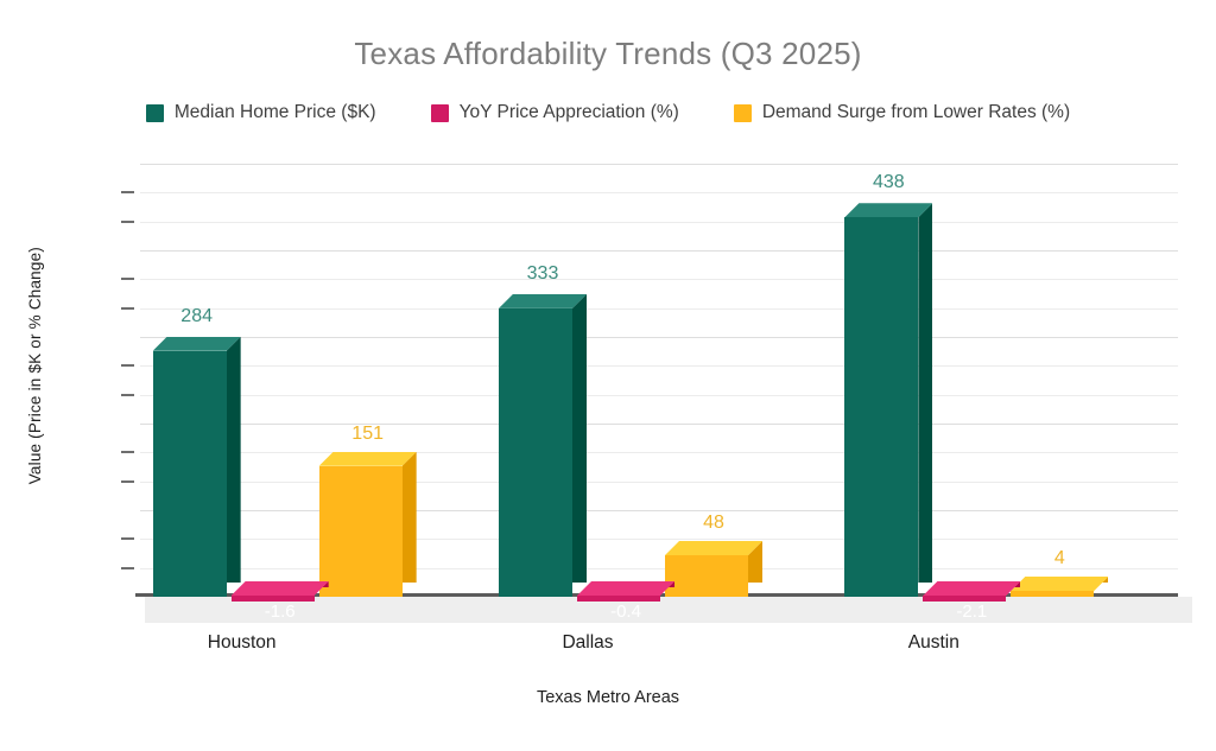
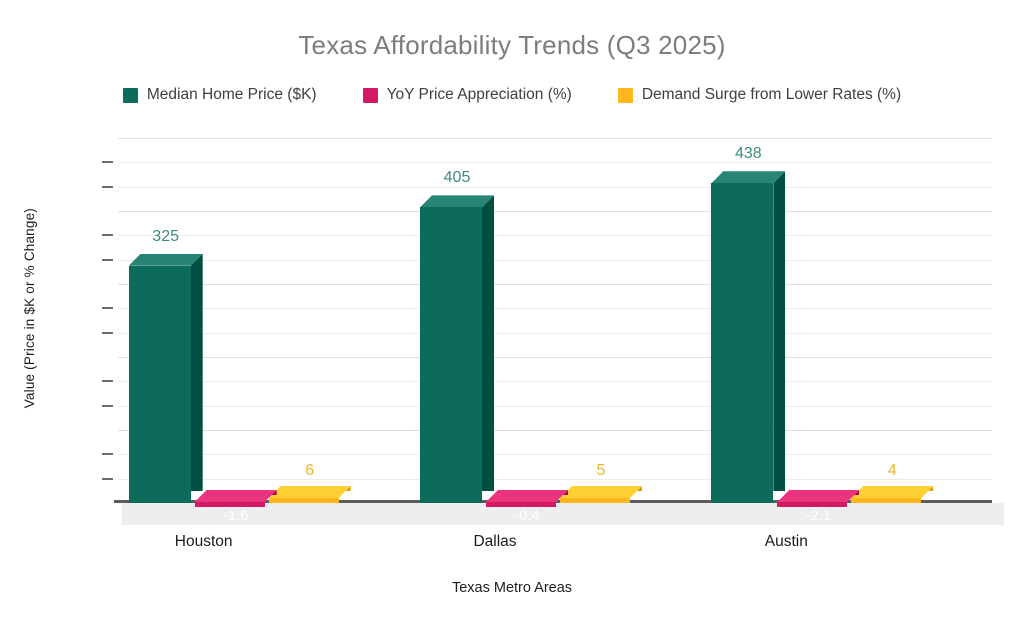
Median Home Price ($K)/Houston: 284 -> 325
Demand Surge from Lower Rates (%)/Houston: 151 -> 6
Median Home Price ($K)/Dallas: 333 -> 405
Demand Surge from Lower Rates (%)/Dallas: 48 -> 5
